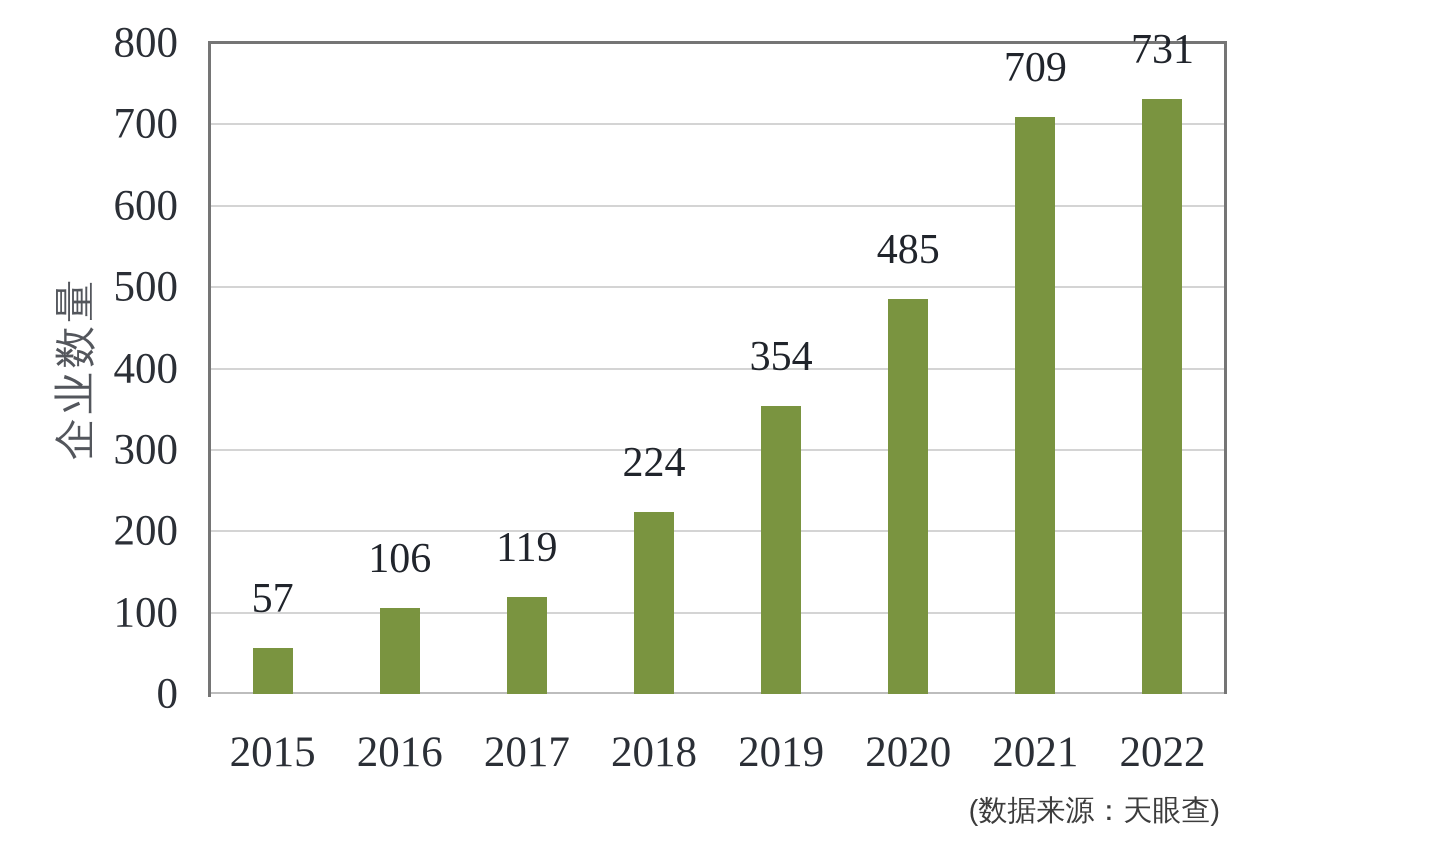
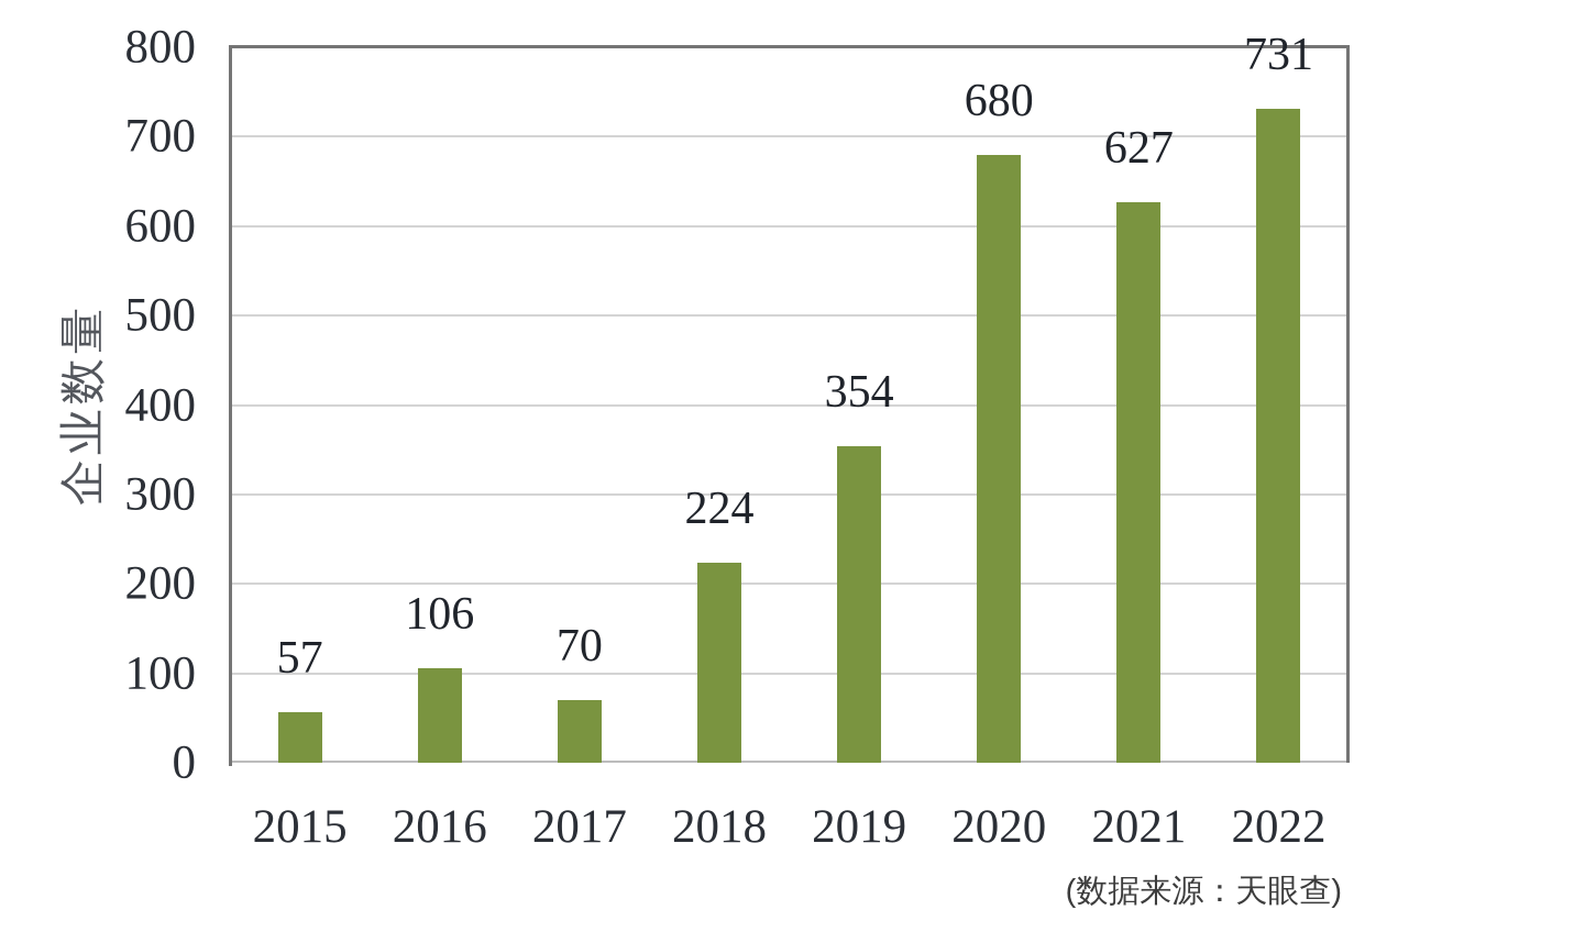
2017: 119 -> 70
2020: 485 -> 680
2021: 709 -> 627
